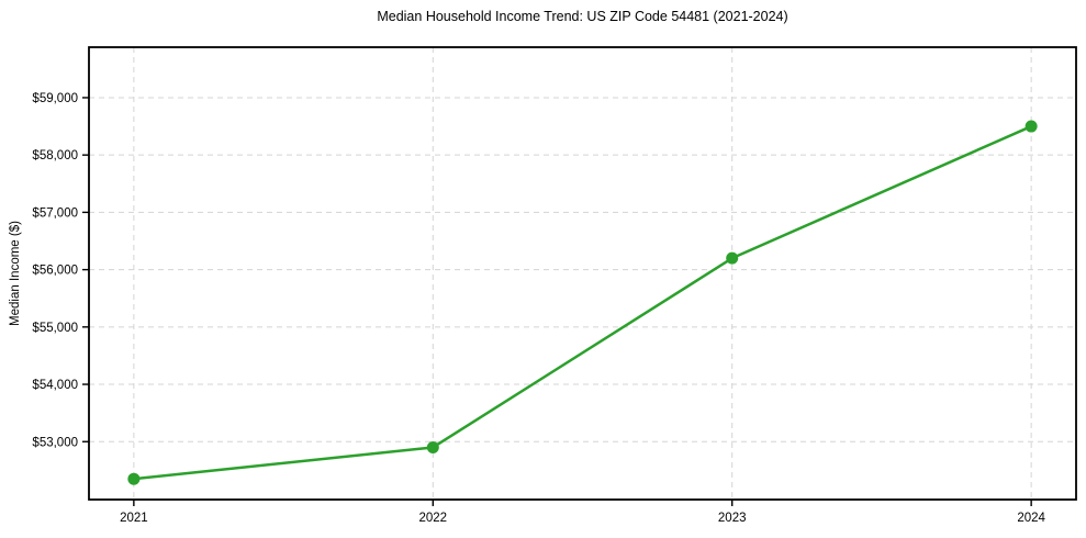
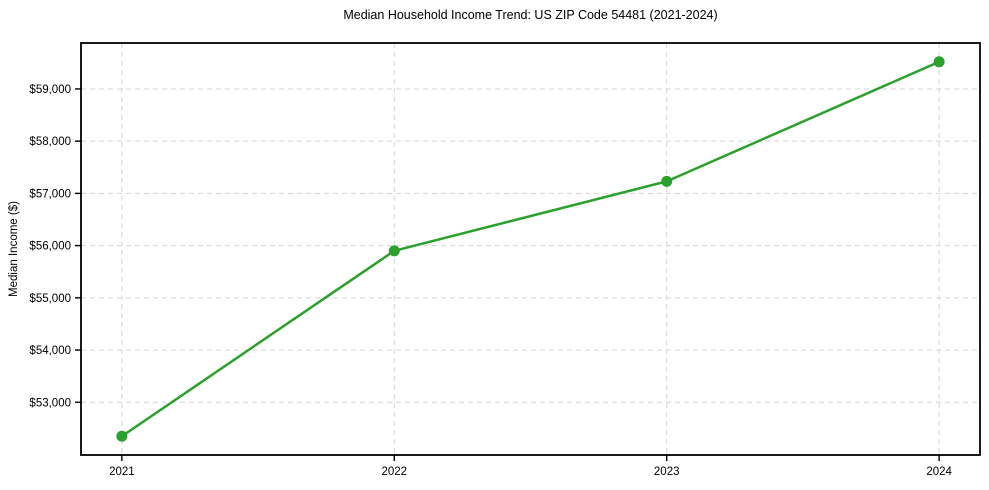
2022: $52900 -> $55900
2023: $56200 -> $57200
2024: $58500 -> $59500
